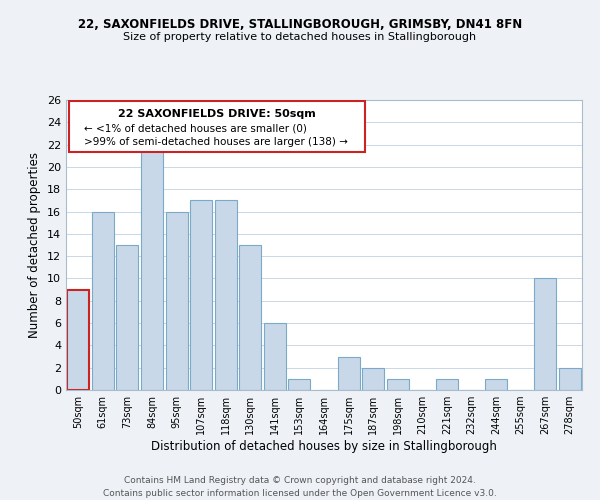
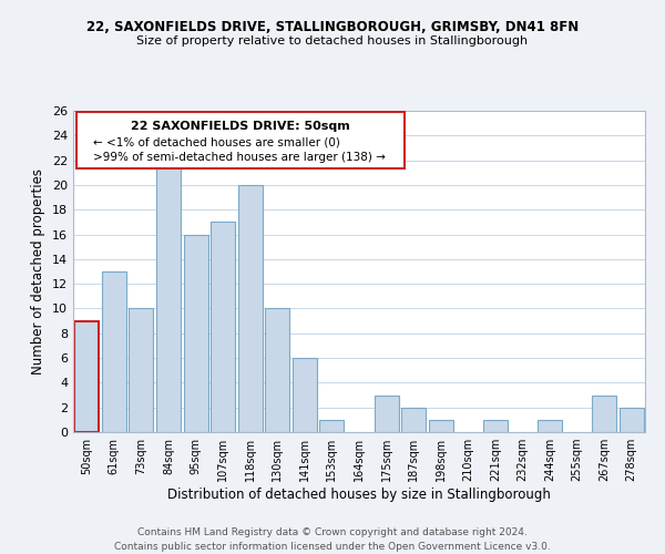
61sqm: 16 -> 13
73sqm: 13 -> 10
118sqm: 17 -> 20
130sqm: 13 -> 10
267sqm: 10 -> 3
